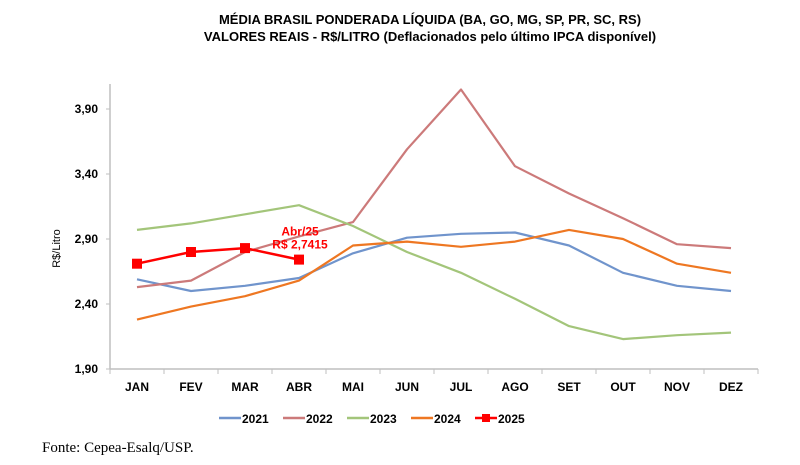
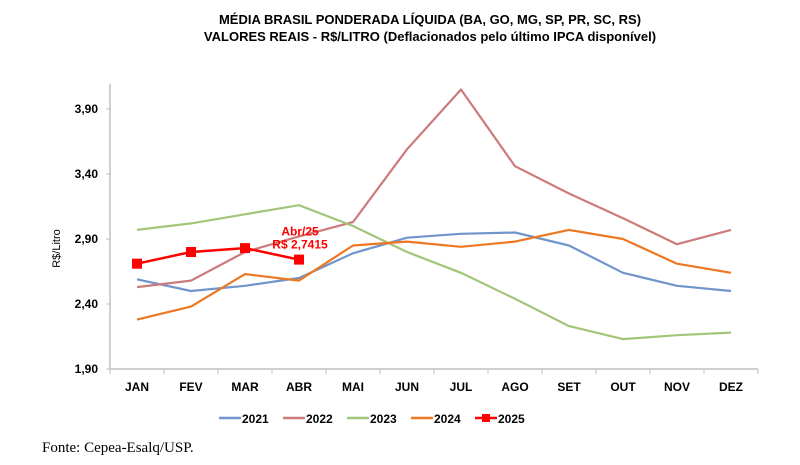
2024/MAR: 2,46 -> 2,63
2022/DEZ: 2,83 -> 2,97
